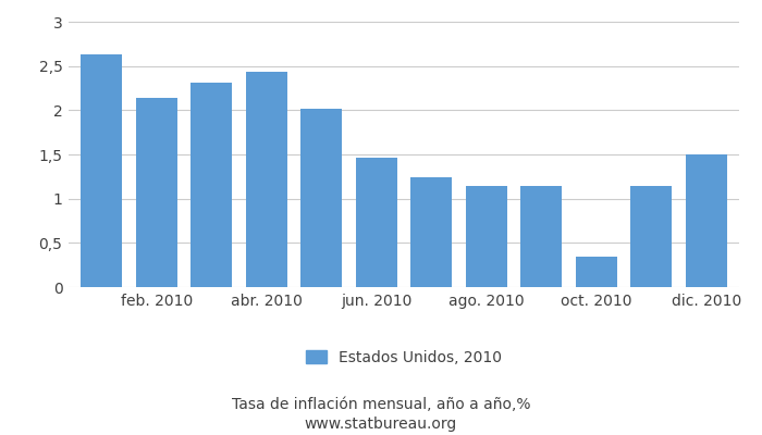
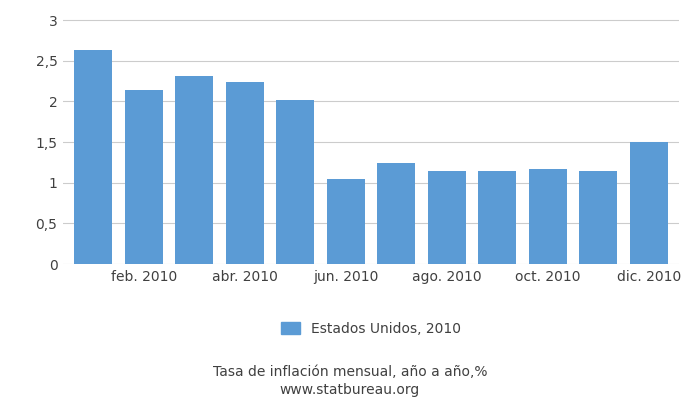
abr. 2010: 2,44 -> 2,24
jun. 2010: 1,46 -> 1,05
oct. 2010: 0,34 -> 1,17
